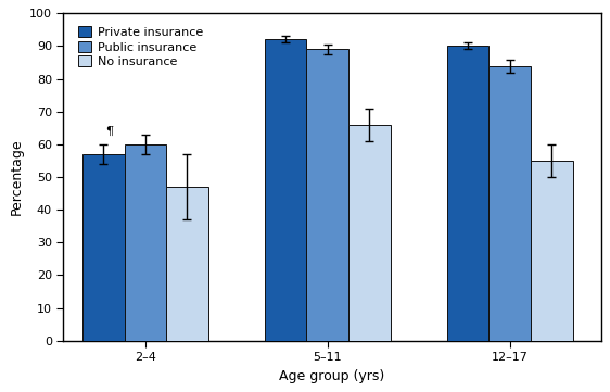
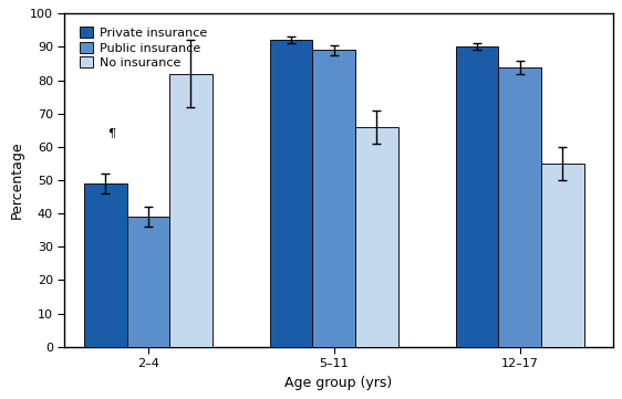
Private insurance/2–4: 57 -> 49
Public insurance/2–4: 60 -> 39
No insurance/2–4: 47 -> 82
